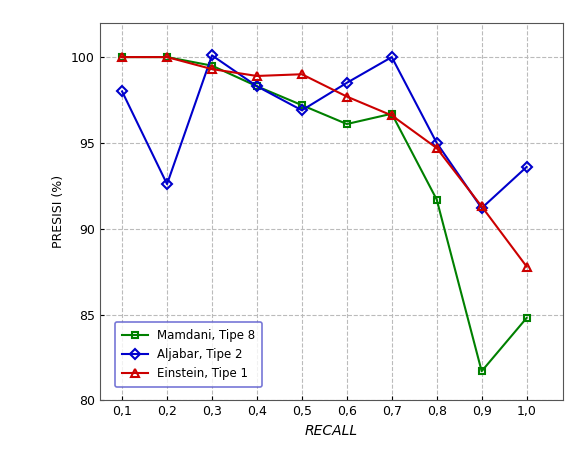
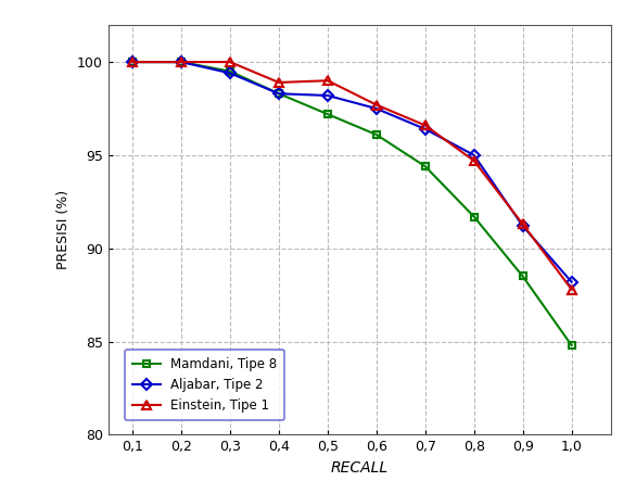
Aljabar, Tipe 2/0,1: 98.0 -> 100.0
Aljabar, Tipe 2/0,2: 92.6 -> 100.0
Aljabar, Tipe 2/0,3: 100.1 -> 99.4
Einstein, Tipe 1/0,3: 99.3 -> 100.0
Aljabar, Tipe 2/0,5: 96.9 -> 98.2
Aljabar, Tipe 2/0,6: 98.5 -> 97.5
Mamdani, Tipe 8/0,7: 96.7 -> 94.4
Aljabar, Tipe 2/0,7: 100.0 -> 96.4
Mamdani, Tipe 8/0,9: 81.7 -> 88.5
Aljabar, Tipe 2/1,0: 93.6 -> 88.2
